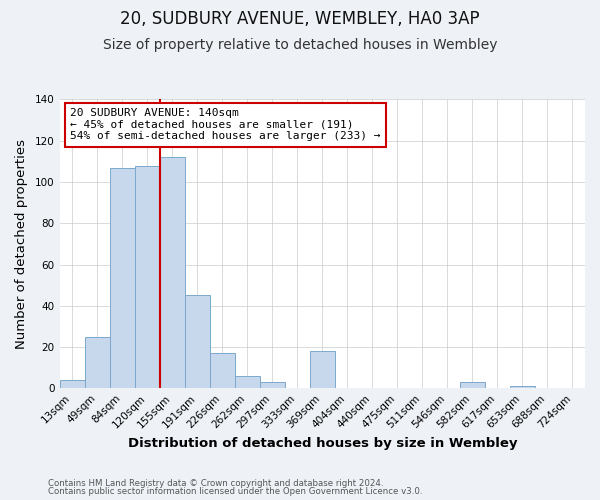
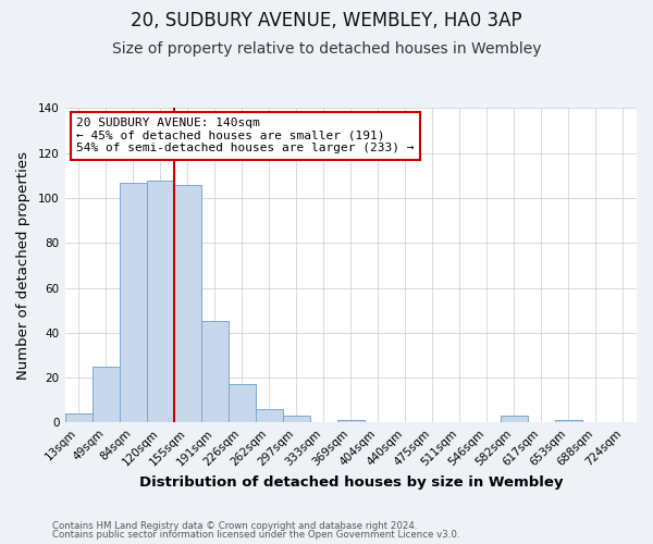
155sqm: 112 -> 106
369sqm: 18 -> 1
